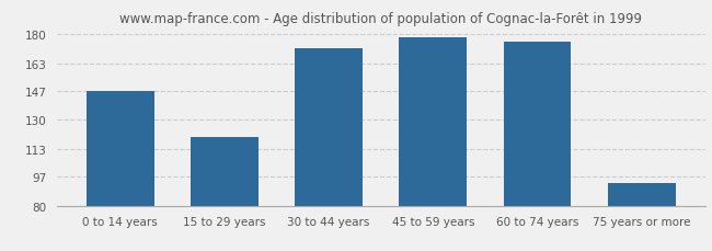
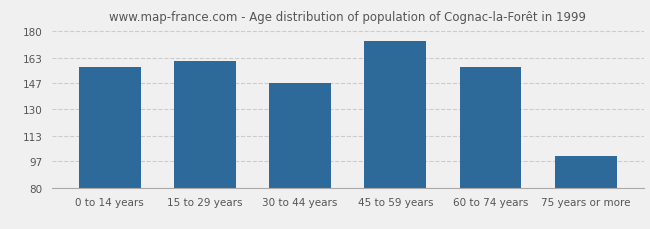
0 to 14 years: 147 -> 157
15 to 29 years: 120 -> 161
30 to 44 years: 172 -> 147
45 to 59 years: 178 -> 174
60 to 74 years: 176 -> 157
75 years or more: 93 -> 100
